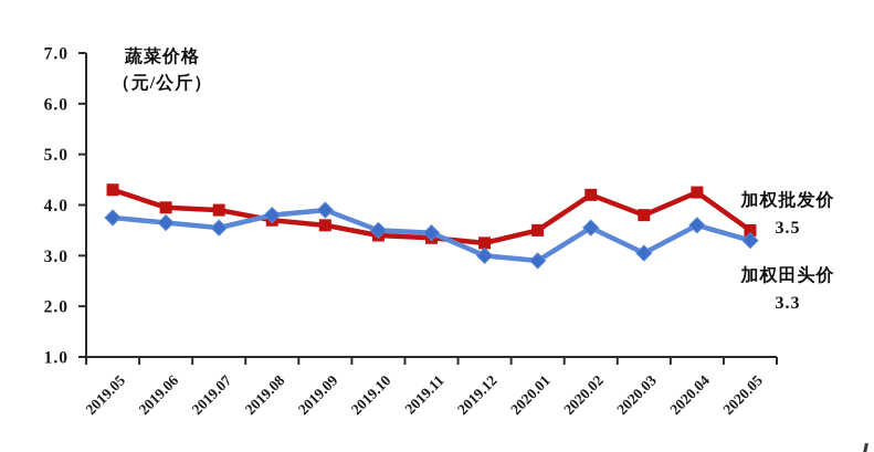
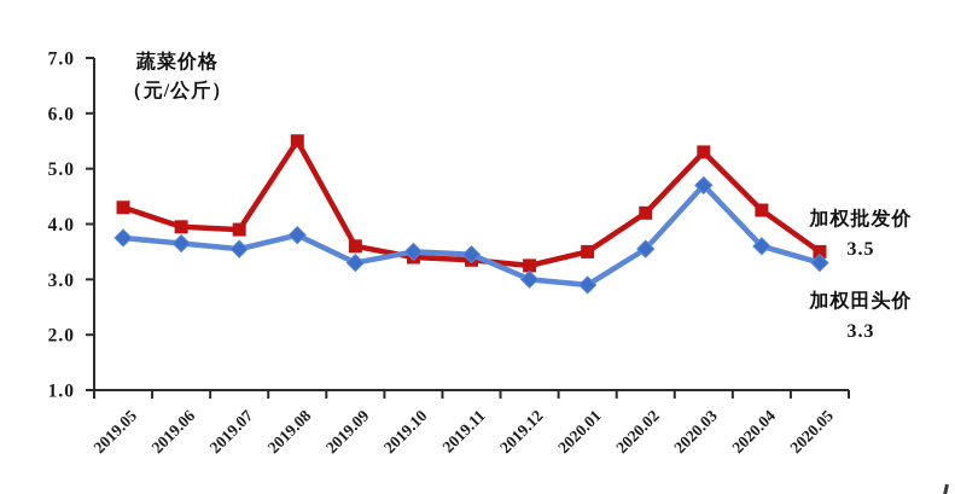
加权批发价/2019.08: 3.7 -> 5.5
加权田头价/2019.09: 3.9 -> 3.3
加权批发价/2020.03: 3.8 -> 5.3
加权田头价/2020.03: 3.0 -> 4.7
